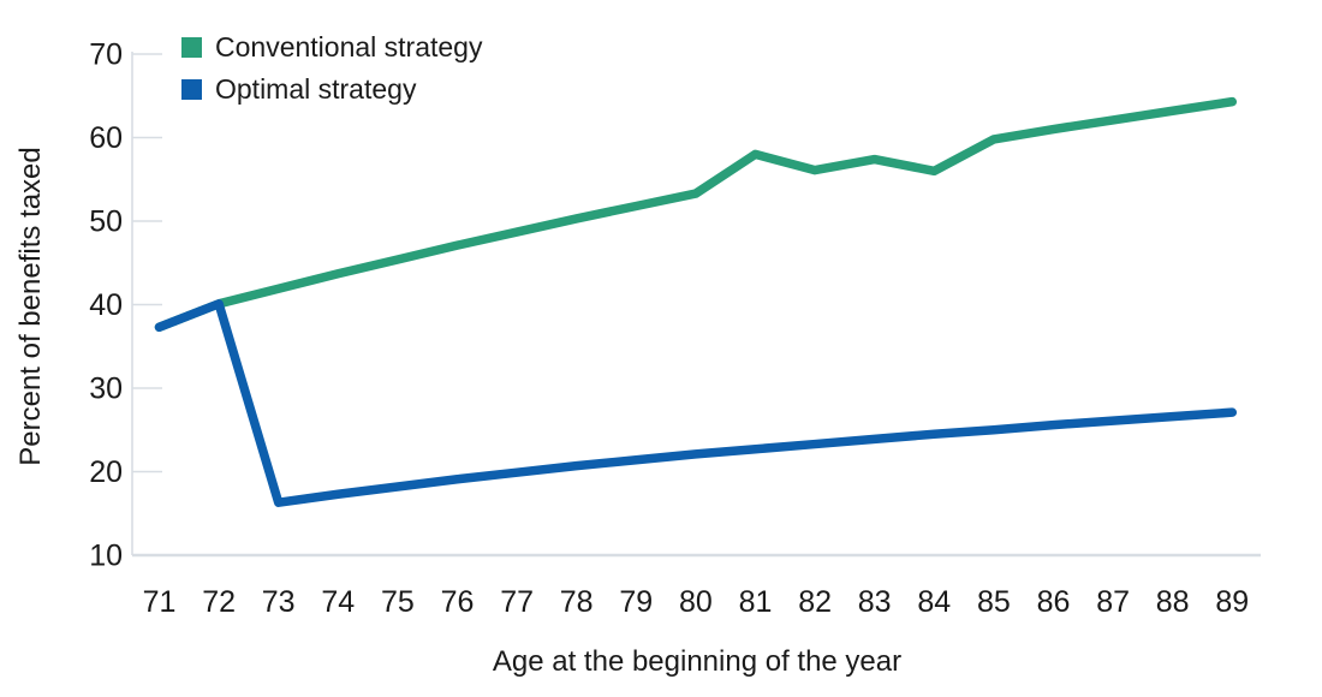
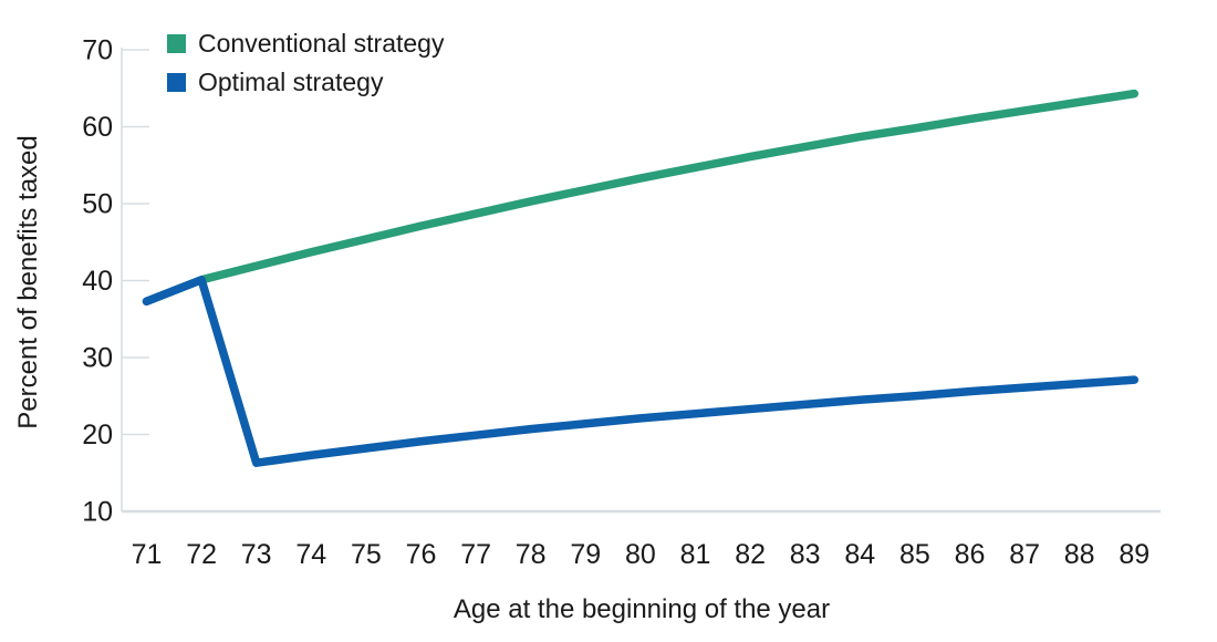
Conventional strategy/81: 58 -> 55
Conventional strategy/84: 56 -> 59
